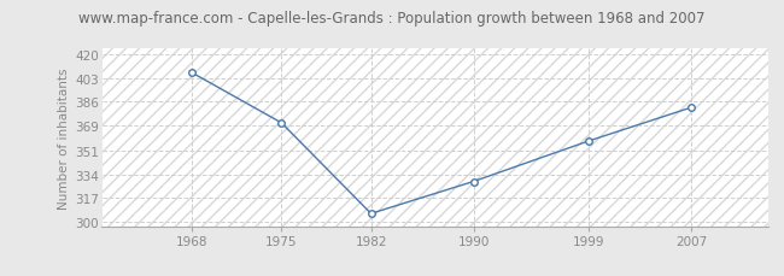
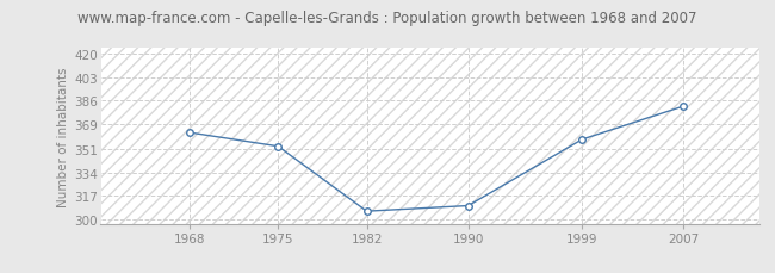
1968: 407 -> 363
1975: 371 -> 353
1990: 329 -> 310
